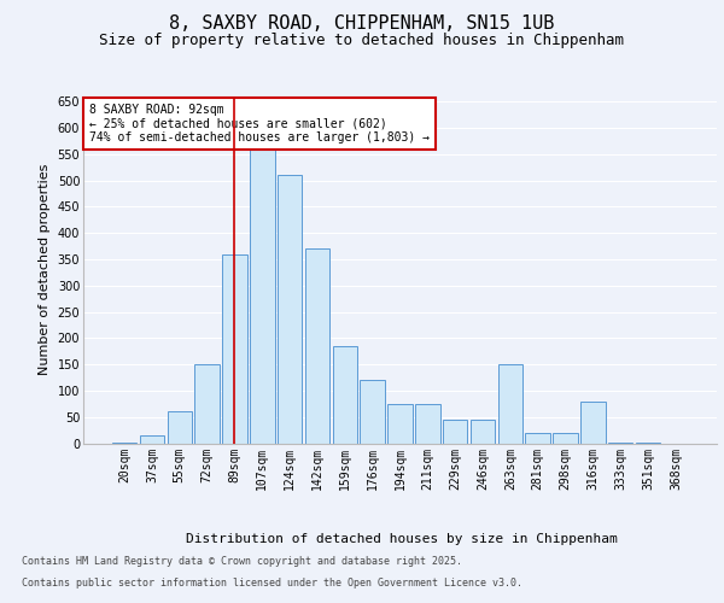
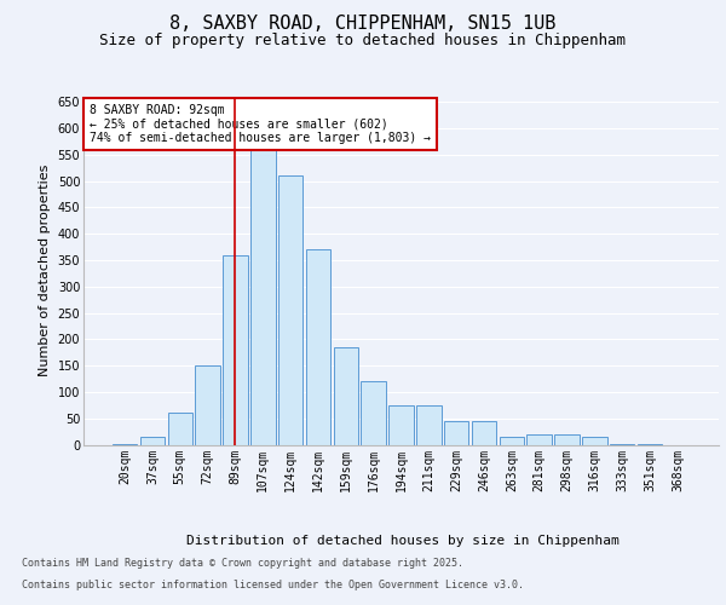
263sqm: 150 -> 15
316sqm: 80 -> 15
